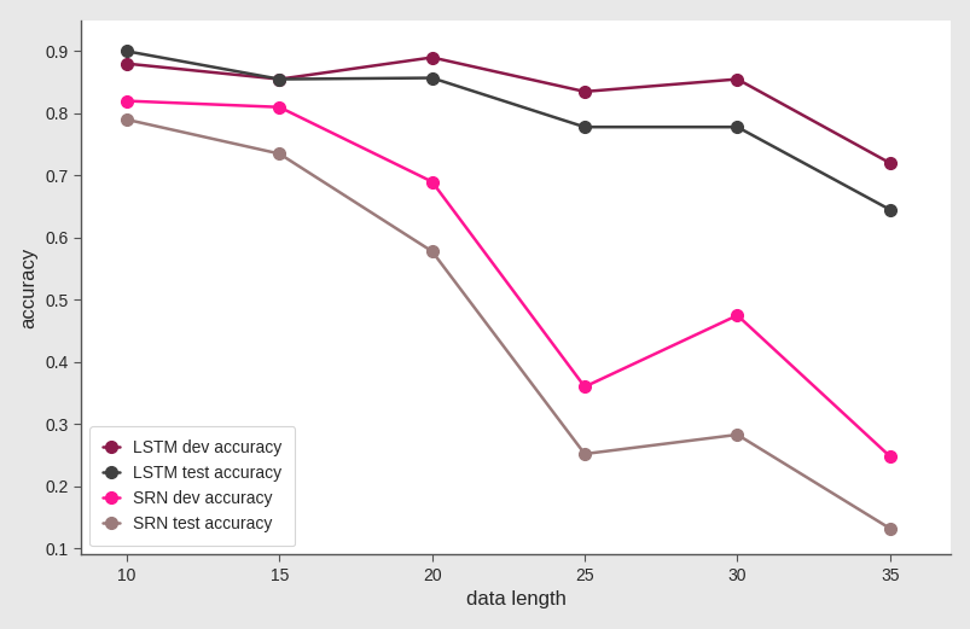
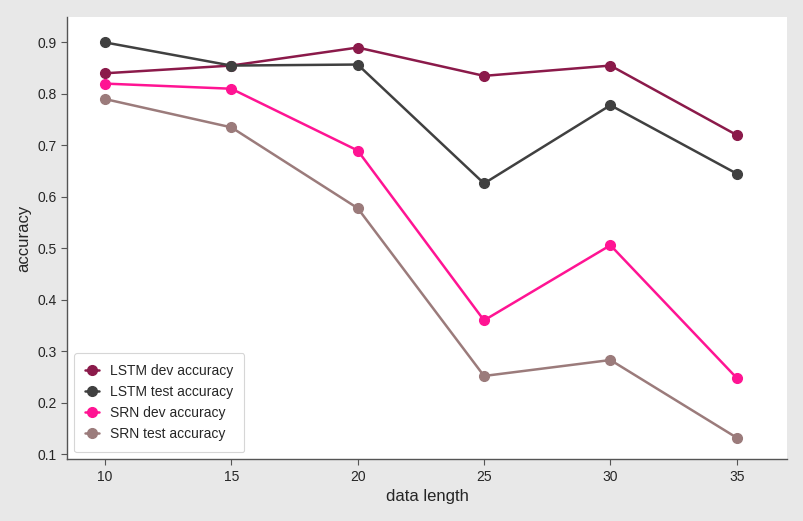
LSTM dev accuracy/10: 0.880 -> 0.840
LSTM test accuracy/25: 0.778 -> 0.626
SRN dev accuracy/30: 0.475 -> 0.506
